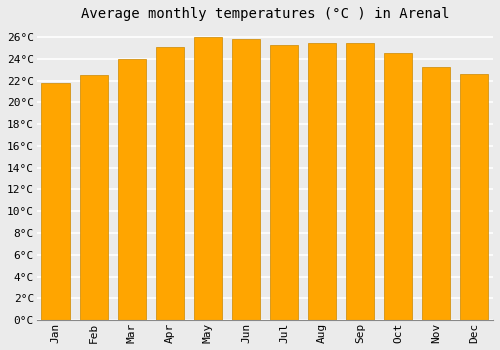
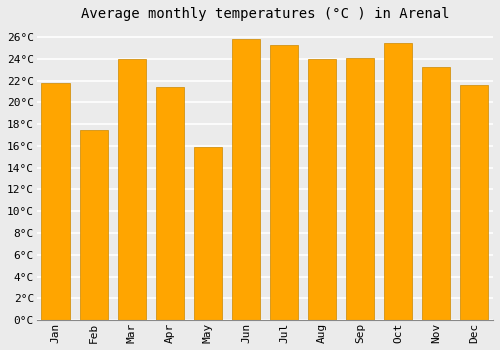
Feb: 22.5°C -> 17.5°C
Apr: 25.1°C -> 21.4°C
May: 26.0°C -> 15.9°C
Aug: 25.5°C -> 24.0°C
Sep: 25.5°C -> 24.1°C
Oct: 24.5°C -> 25.5°C
Dec: 22.6°C -> 21.6°C
